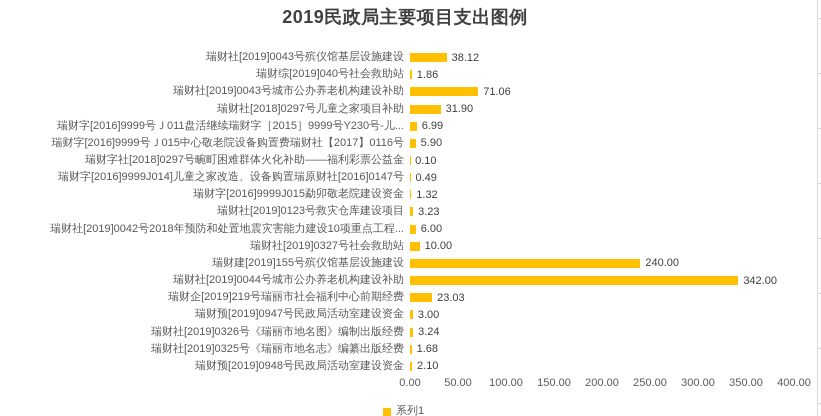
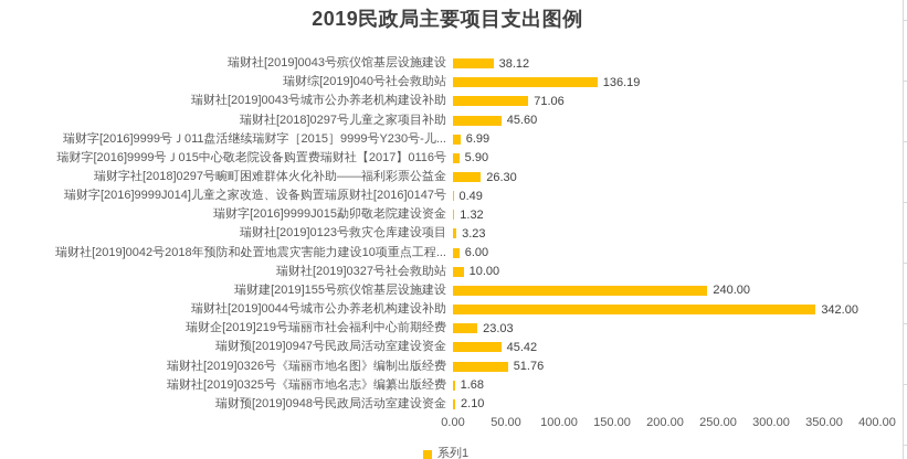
瑞财综[2019]040号社会救助站: 1.86 -> 136.19
瑞财社[2018]0297号儿童之家项目补助: 31.90 -> 45.60
瑞财字社[2018]0297号畹町困难群体火化补助——福利彩票公益金: 0.10 -> 26.30
瑞财预[2019]0947号民政局活动室建设资金: 3.00 -> 45.42
瑞财社[2019]0326号《瑞丽市地名图》编制出版经费: 3.24 -> 51.76
